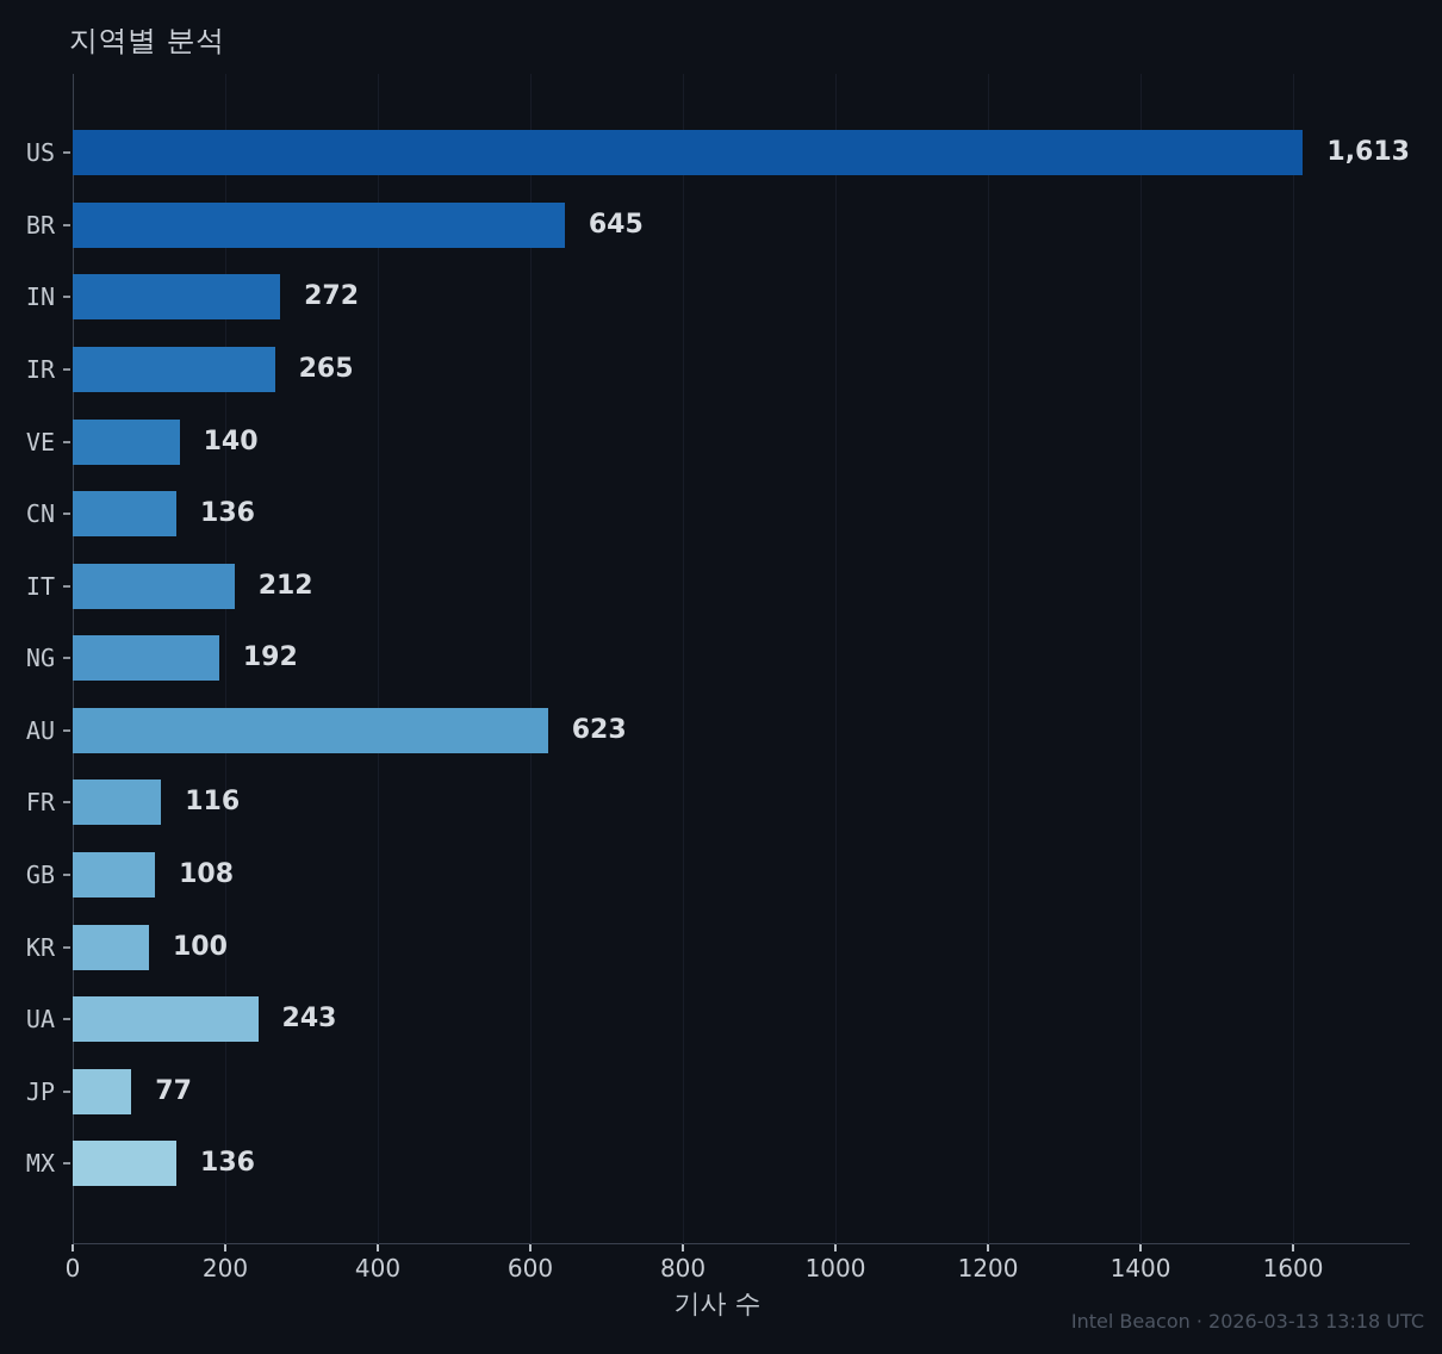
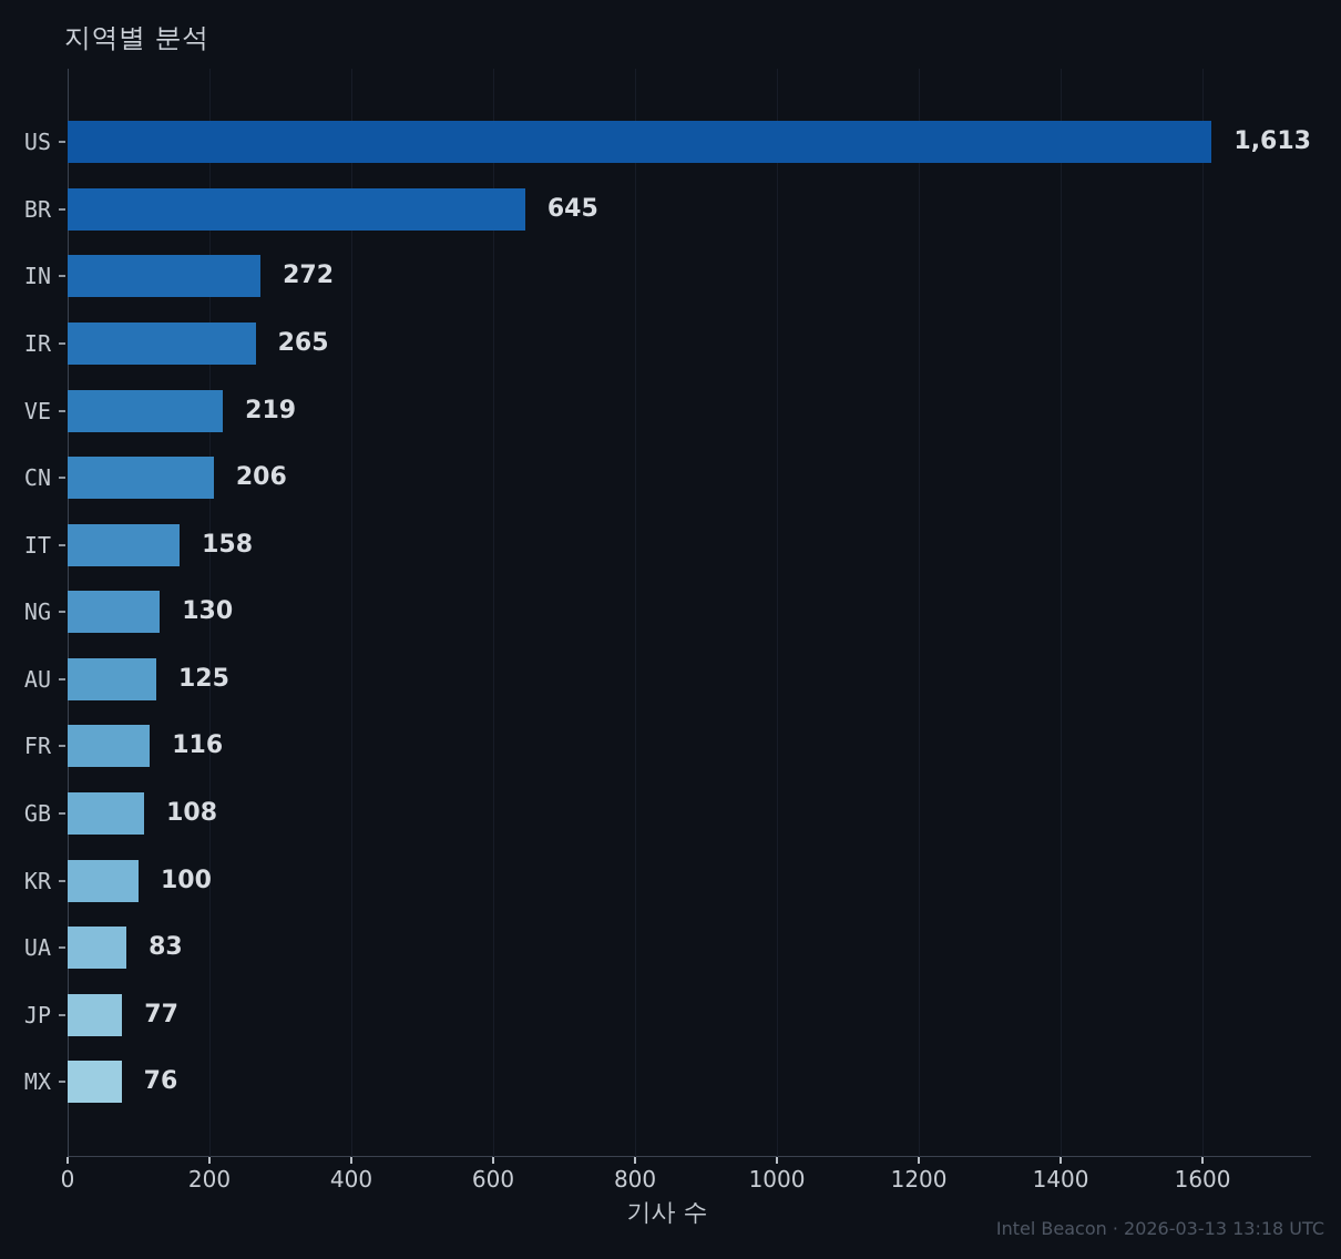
VE: 140 -> 219
CN: 136 -> 206
IT: 212 -> 158
NG: 192 -> 130
AU: 623 -> 125
UA: 243 -> 83
MX: 136 -> 76
